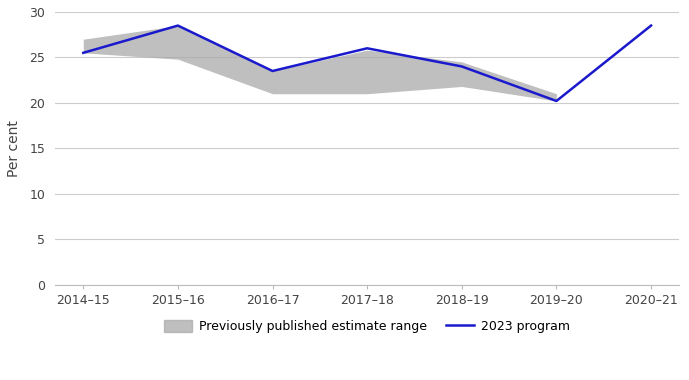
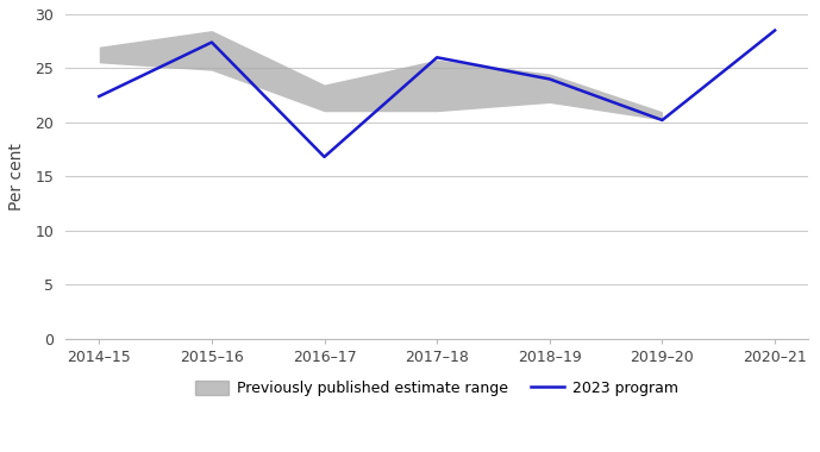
2023 program/2014–15: 25.5 -> 22.4
2023 program/2015–16: 28.5 -> 27.4
2023 program/2016–17: 23.5 -> 16.8
